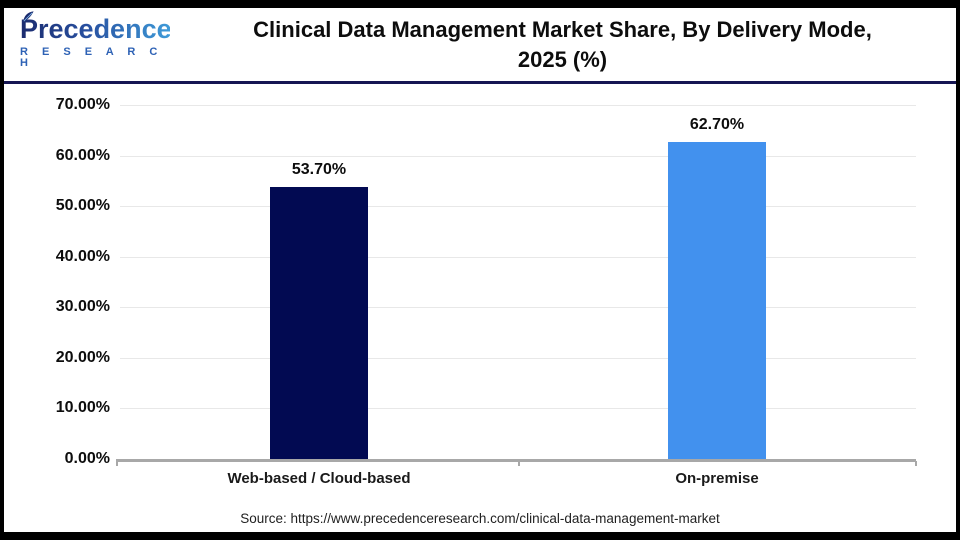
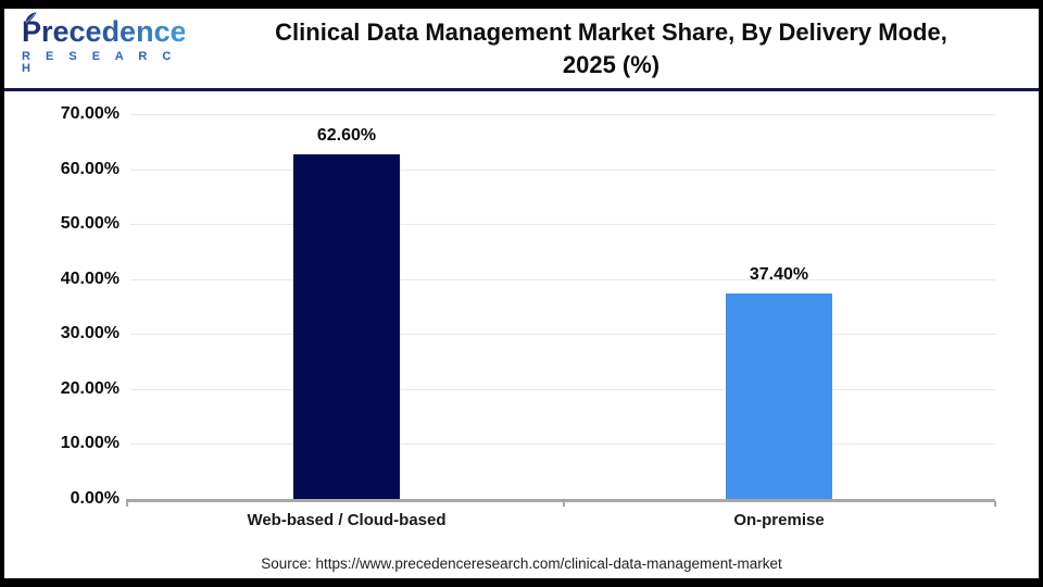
Web-based / Cloud-based: 53.70% -> 62.60%
On-premise: 62.70% -> 37.40%
